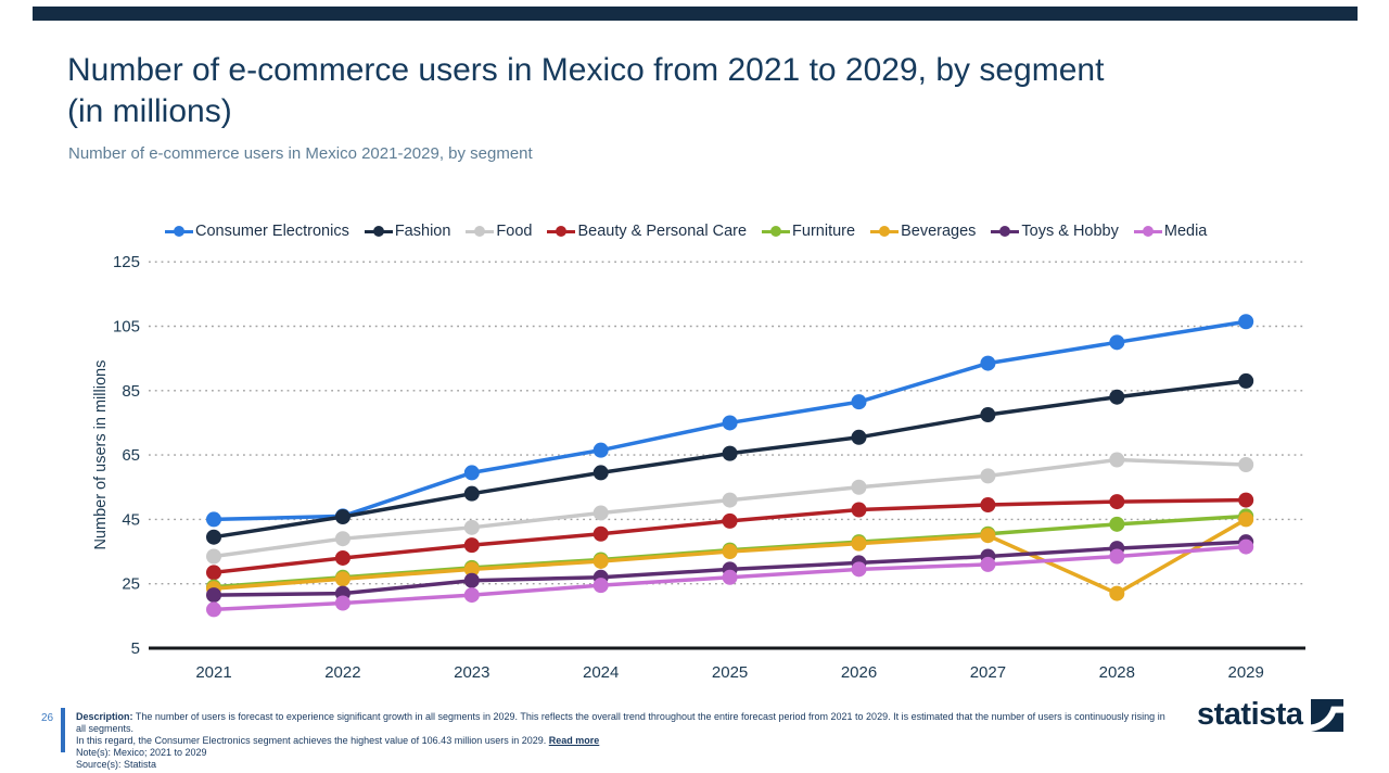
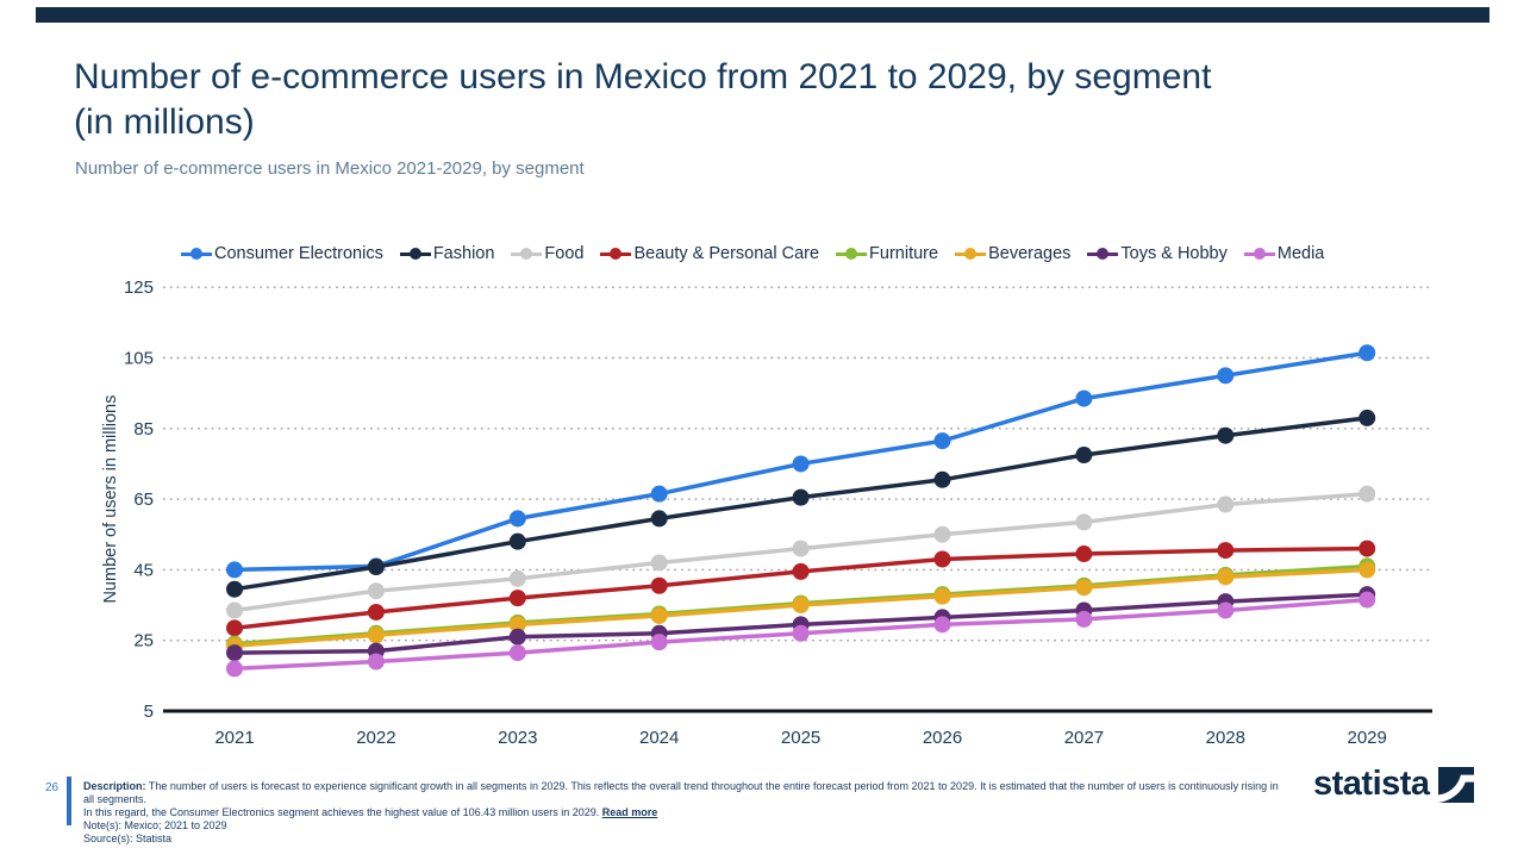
Beverages/2028: 22 -> 43
Food/2029: 62 -> 66
